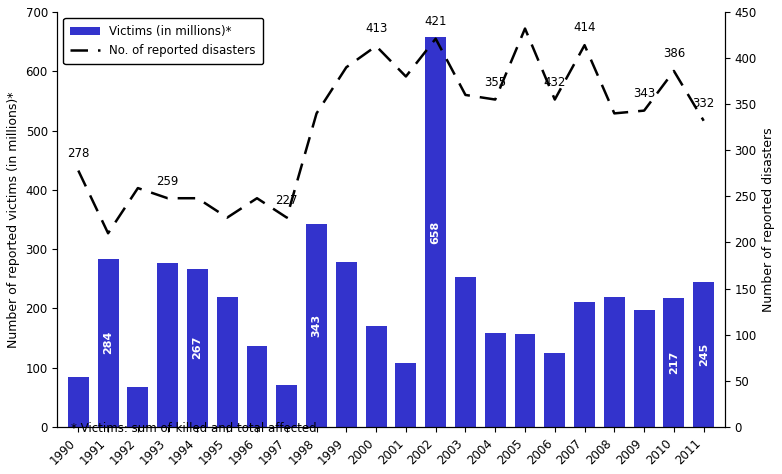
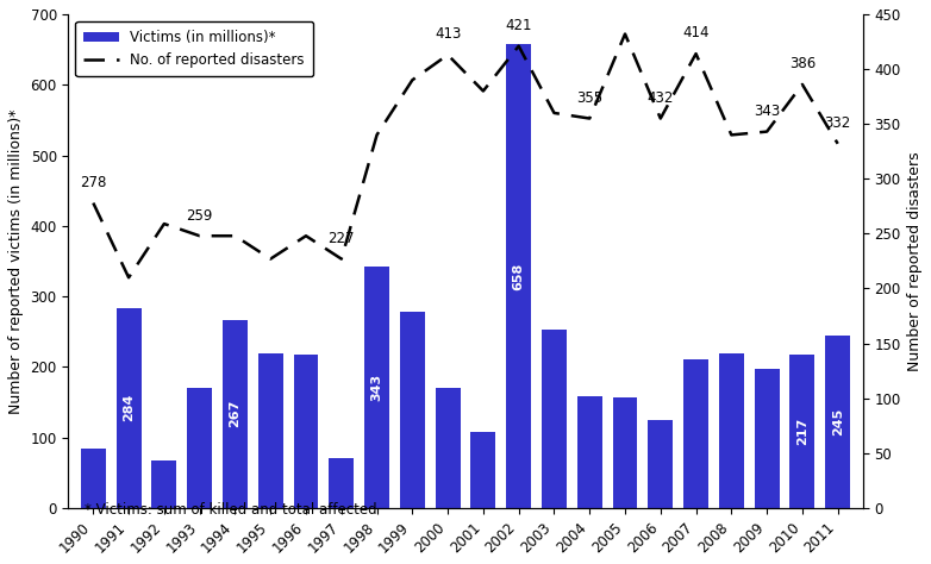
Victims (in millions)*/1993: 276 -> 170
Victims (in millions)*/1996: 136 -> 218
